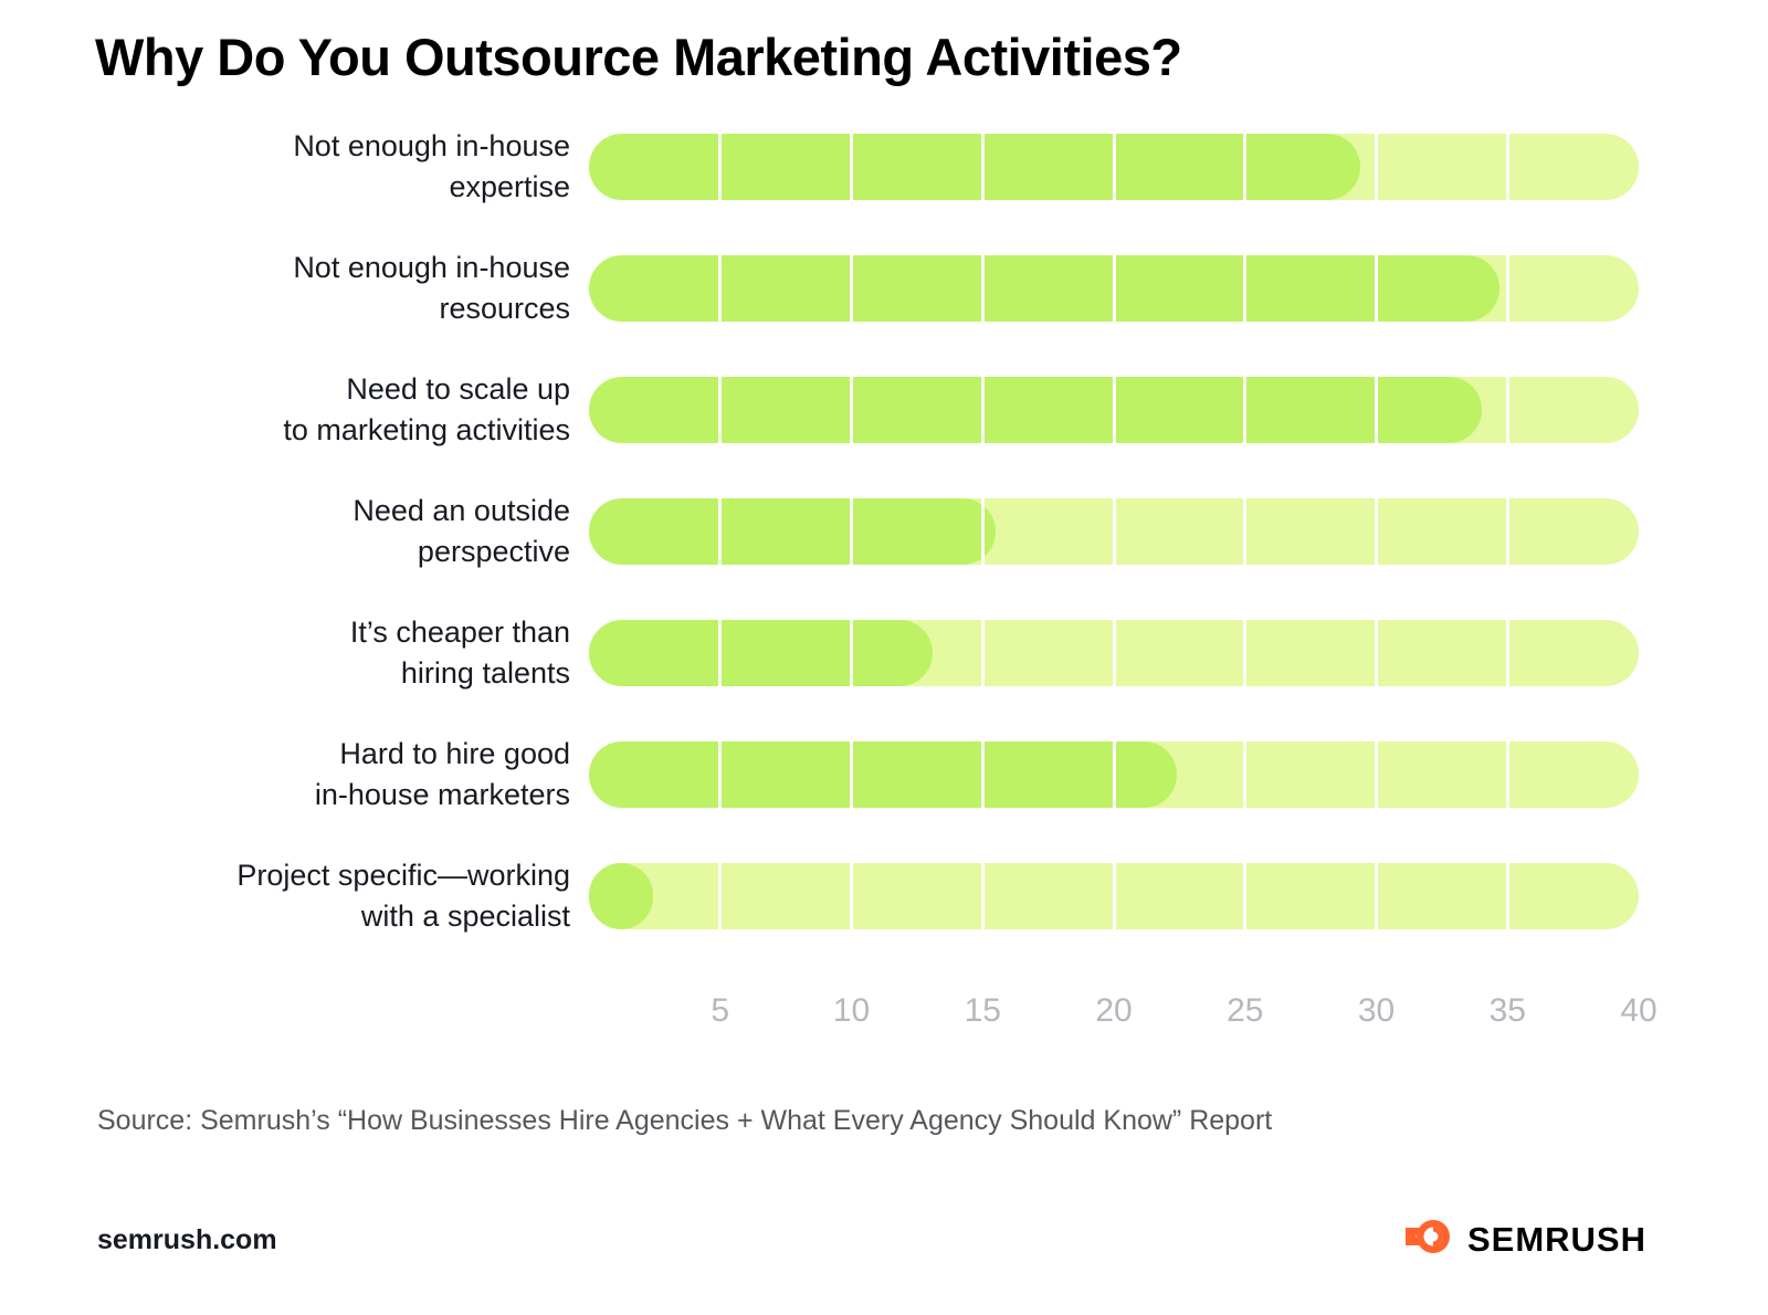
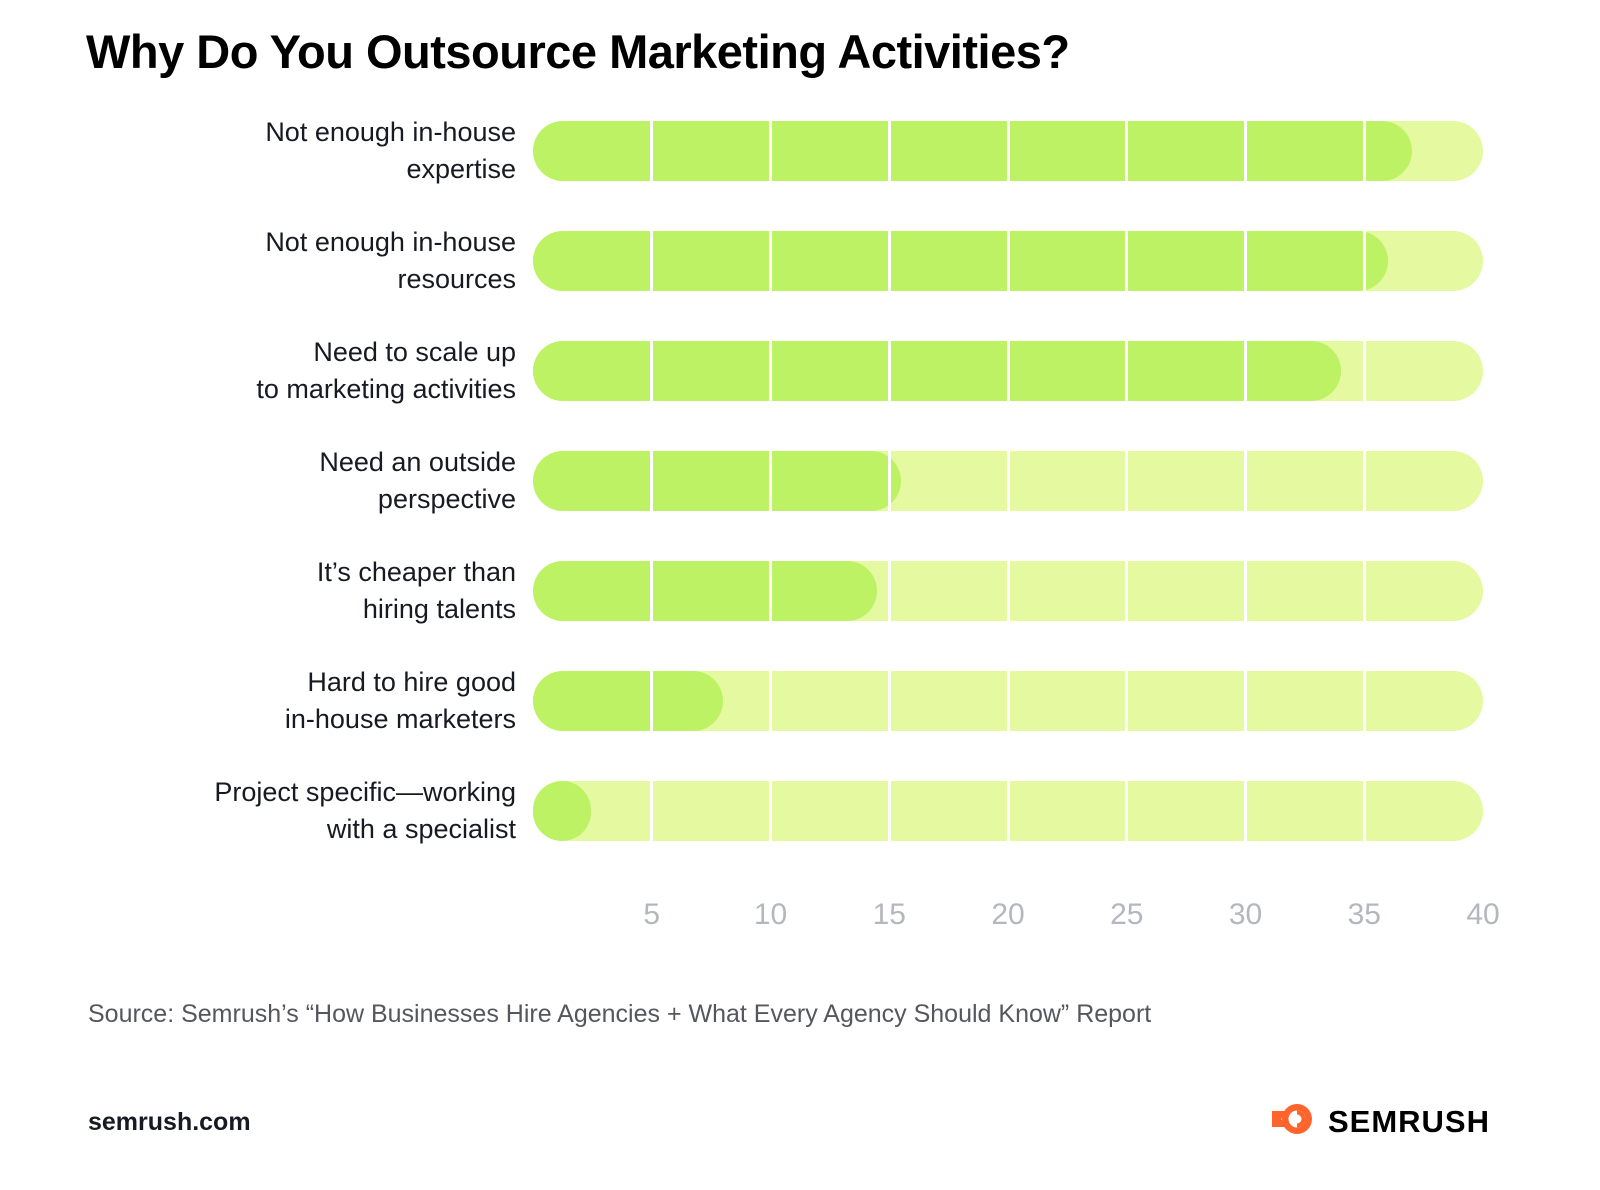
Not enough in-house expertise: 29.4 -> 37.0
Not enough in-house resources: 34.7 -> 36.0
It’s cheaper than hiring talents: 13.1 -> 14.5
Hard to hire good in-house marketers: 22.4 -> 8.0
